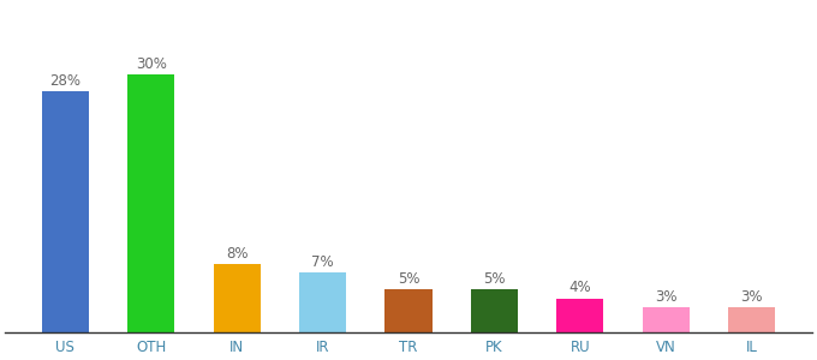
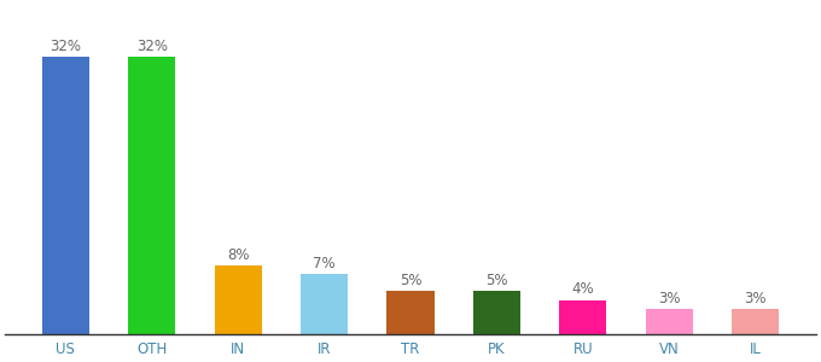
US: 28% -> 32%
OTH: 30% -> 32%
